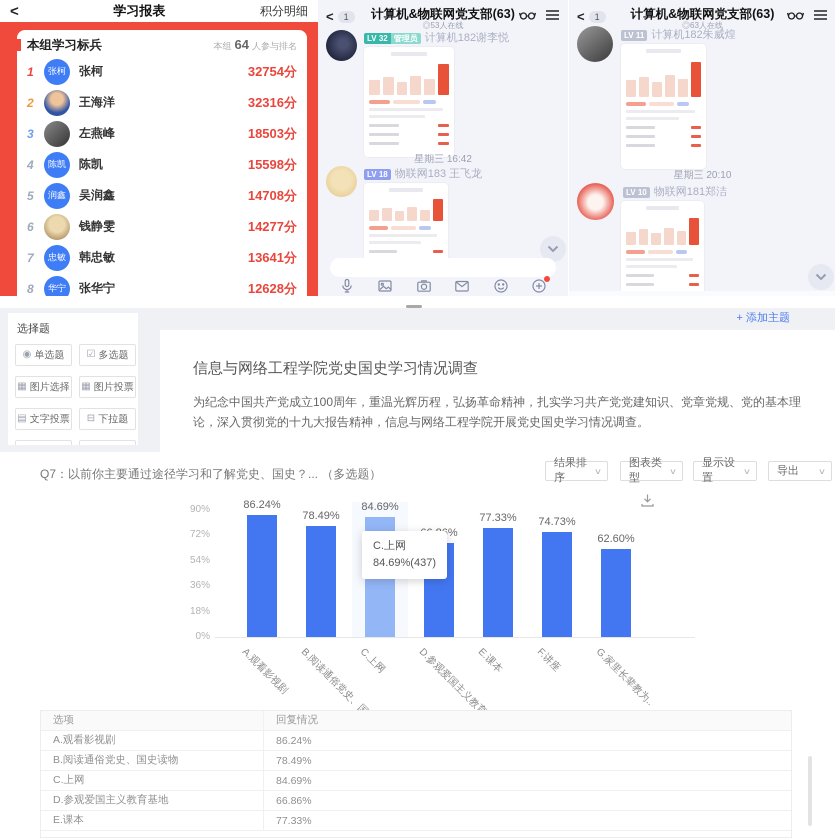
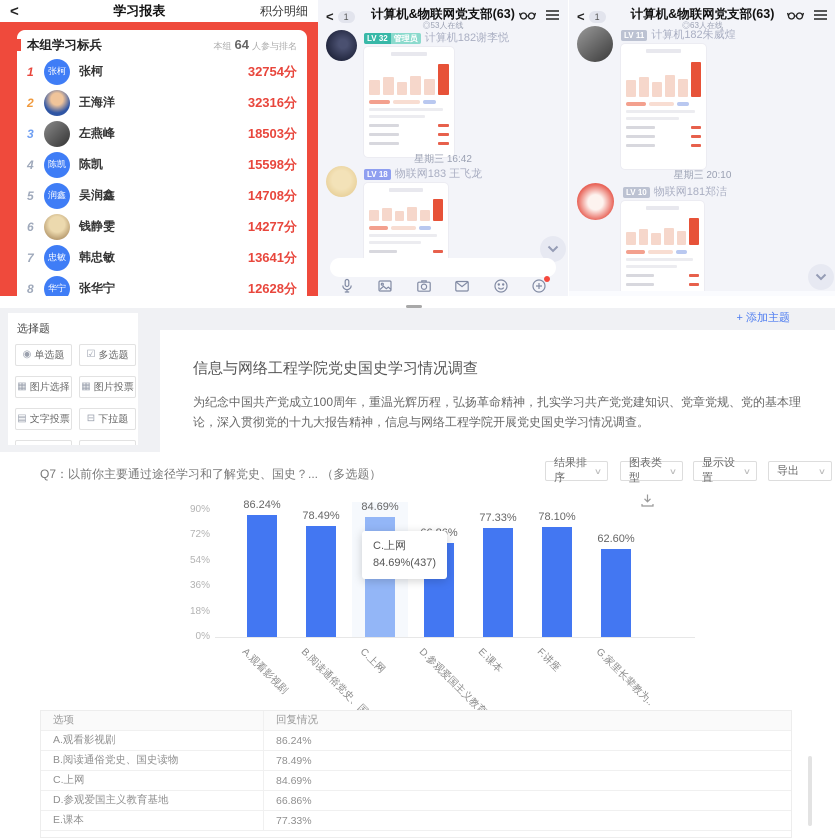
F.讲座: 74.73% -> 78.10%
